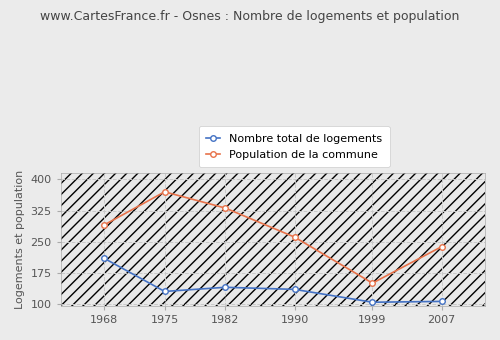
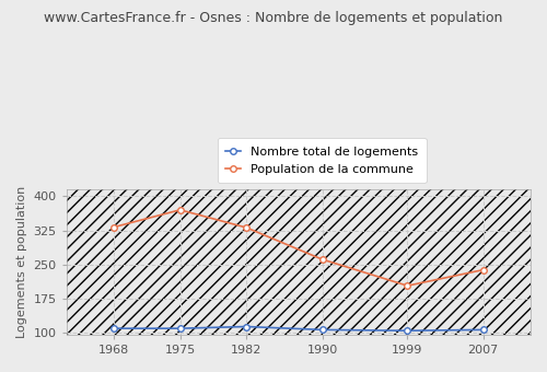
Nombre total de logements/1968: 210 -> 109
Population de la commune/1968: 290 -> 332
Nombre total de logements/1975: 130 -> 109
Nombre total de logements/1982: 140 -> 113
Nombre total de logements/1990: 135 -> 106
Population de la commune/1999: 150 -> 203
